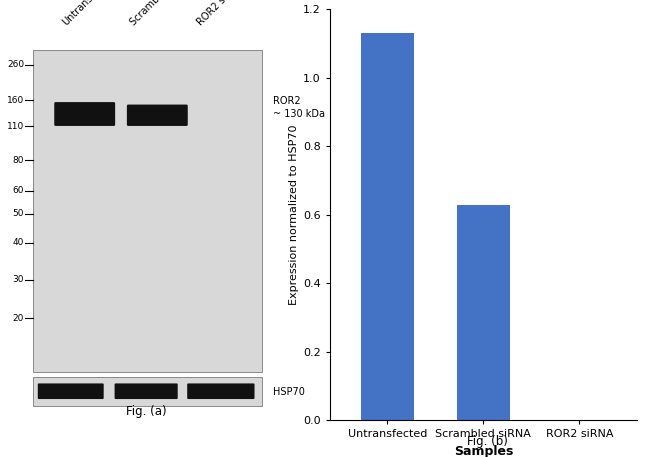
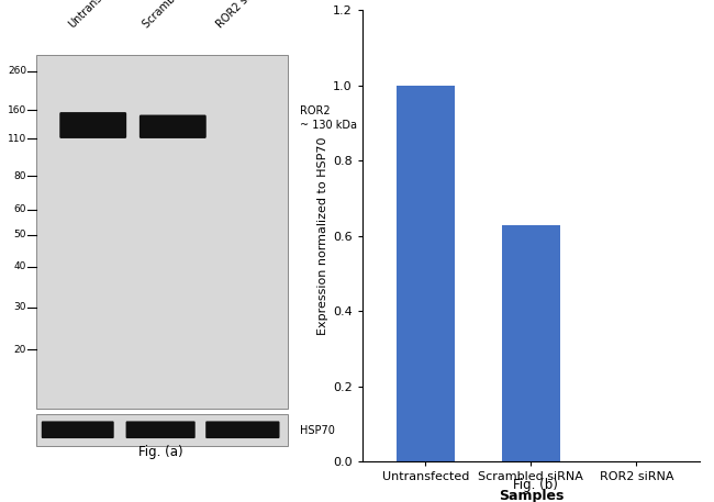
Untransfected: 1.13 -> 1.00
